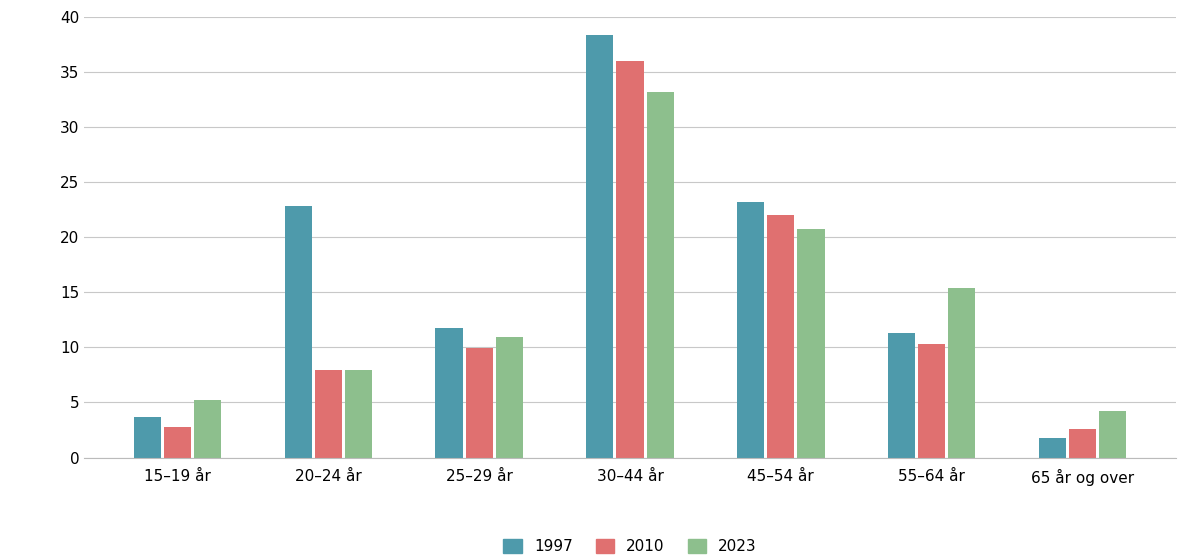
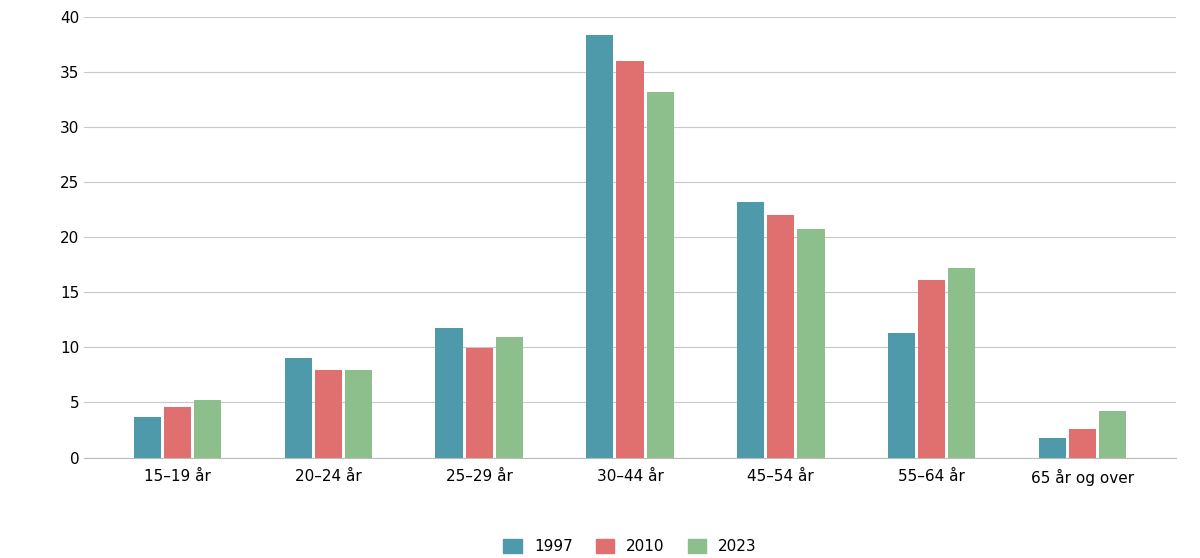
2010/15–19 år: 2.8 -> 4.6
1997/20–24 år: 22.8 -> 9.0
2010/55–64 år: 10.3 -> 16.1
2023/55–64 år: 15.4 -> 17.2
